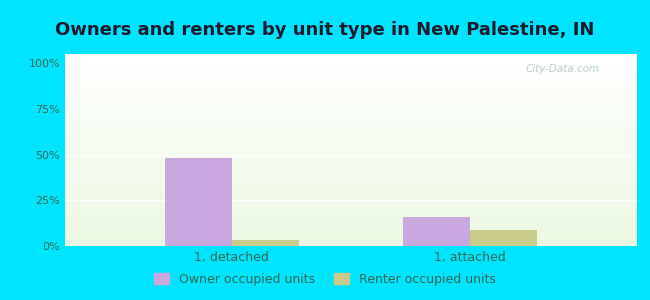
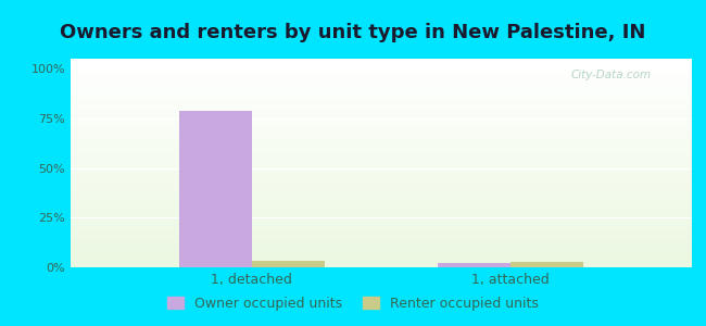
Owner occupied units/1, detached: 48% -> 79%
Owner occupied units/1, attached: 16% -> 2%
Renter occupied units/1, attached: 9% -> 2%
